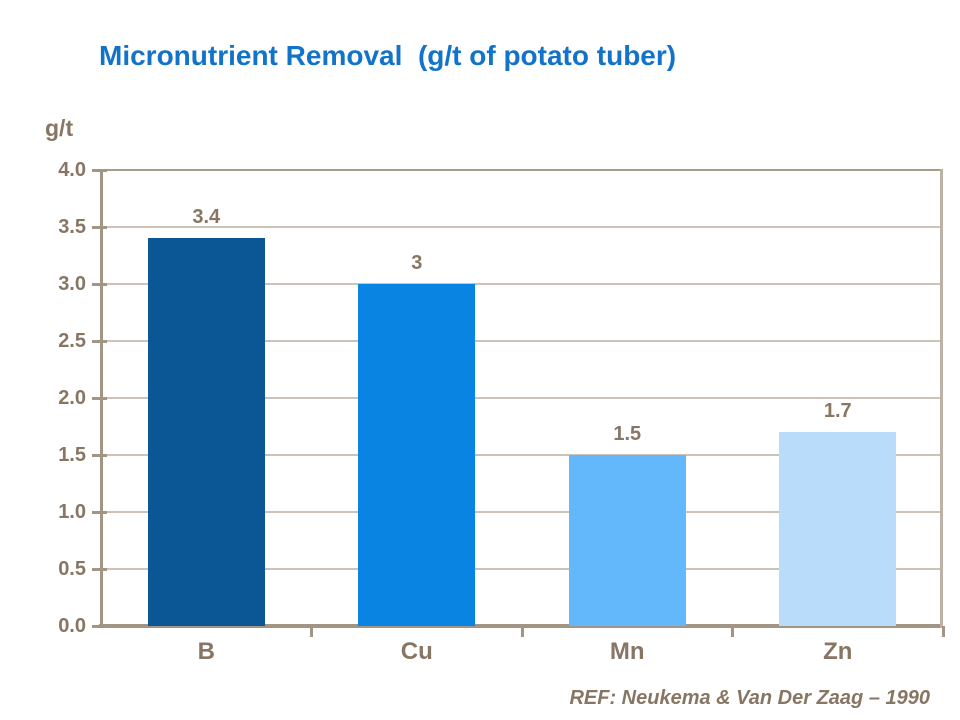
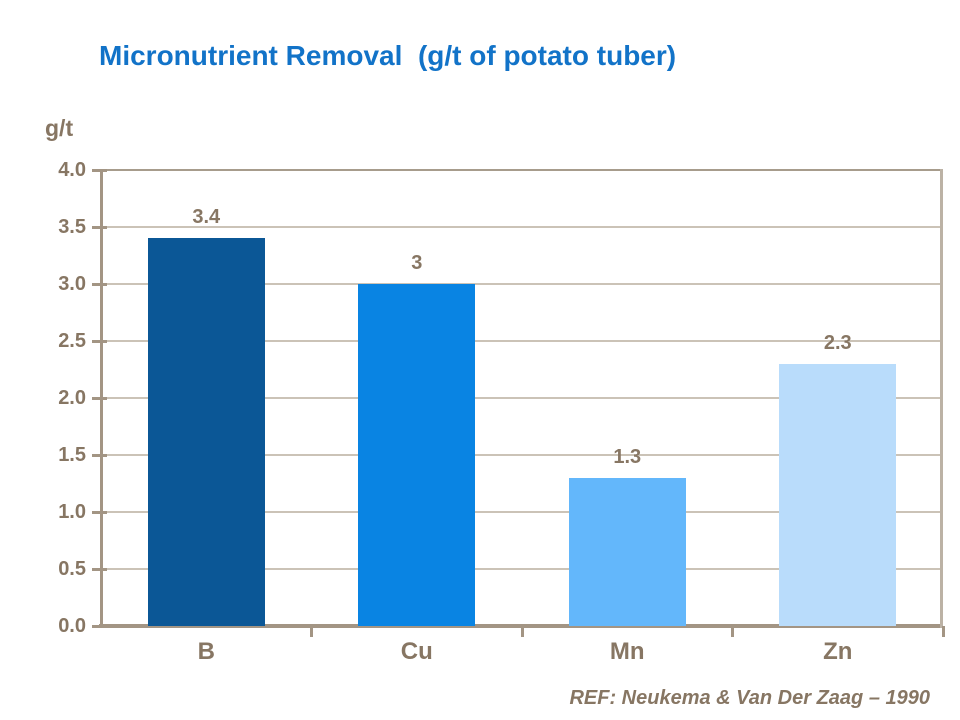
Mn: 1.5 -> 1.3
Zn: 1.7 -> 2.3
